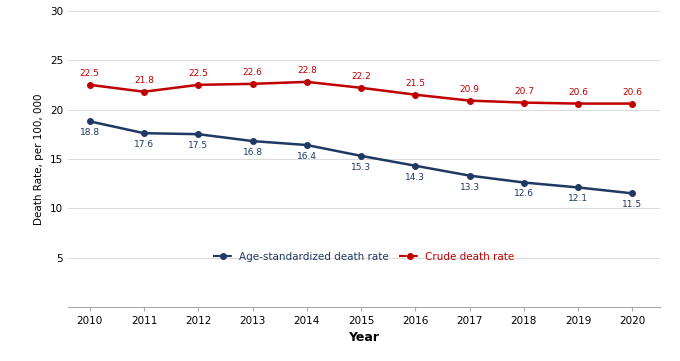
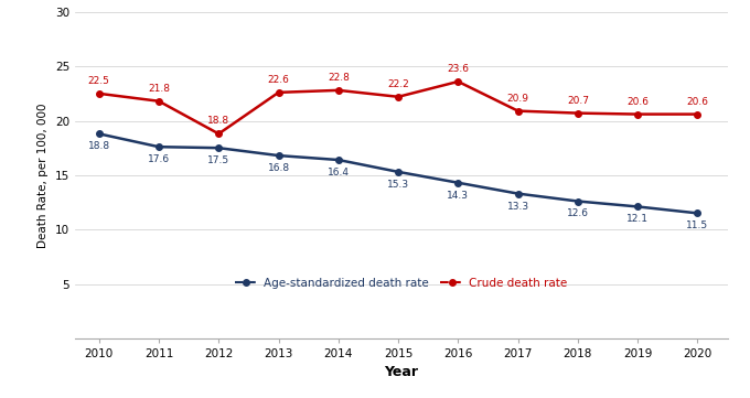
Crude death rate/2012: 22.5 -> 18.8
Crude death rate/2016: 21.5 -> 23.6
